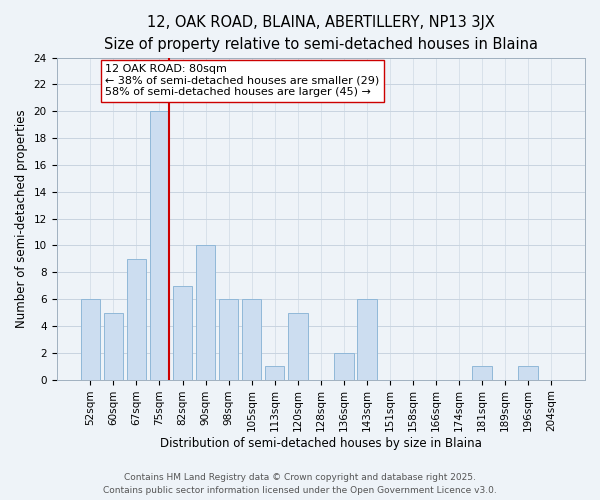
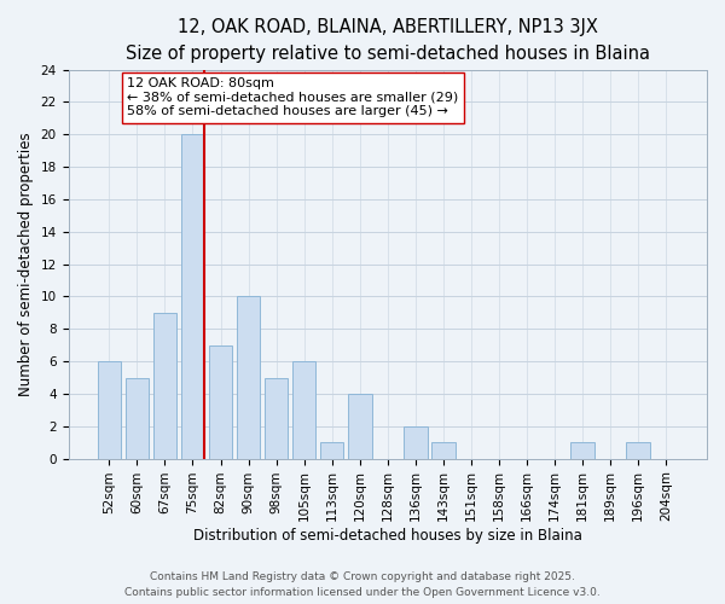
98sqm: 6 -> 5
120sqm: 5 -> 4
143sqm: 6 -> 1
